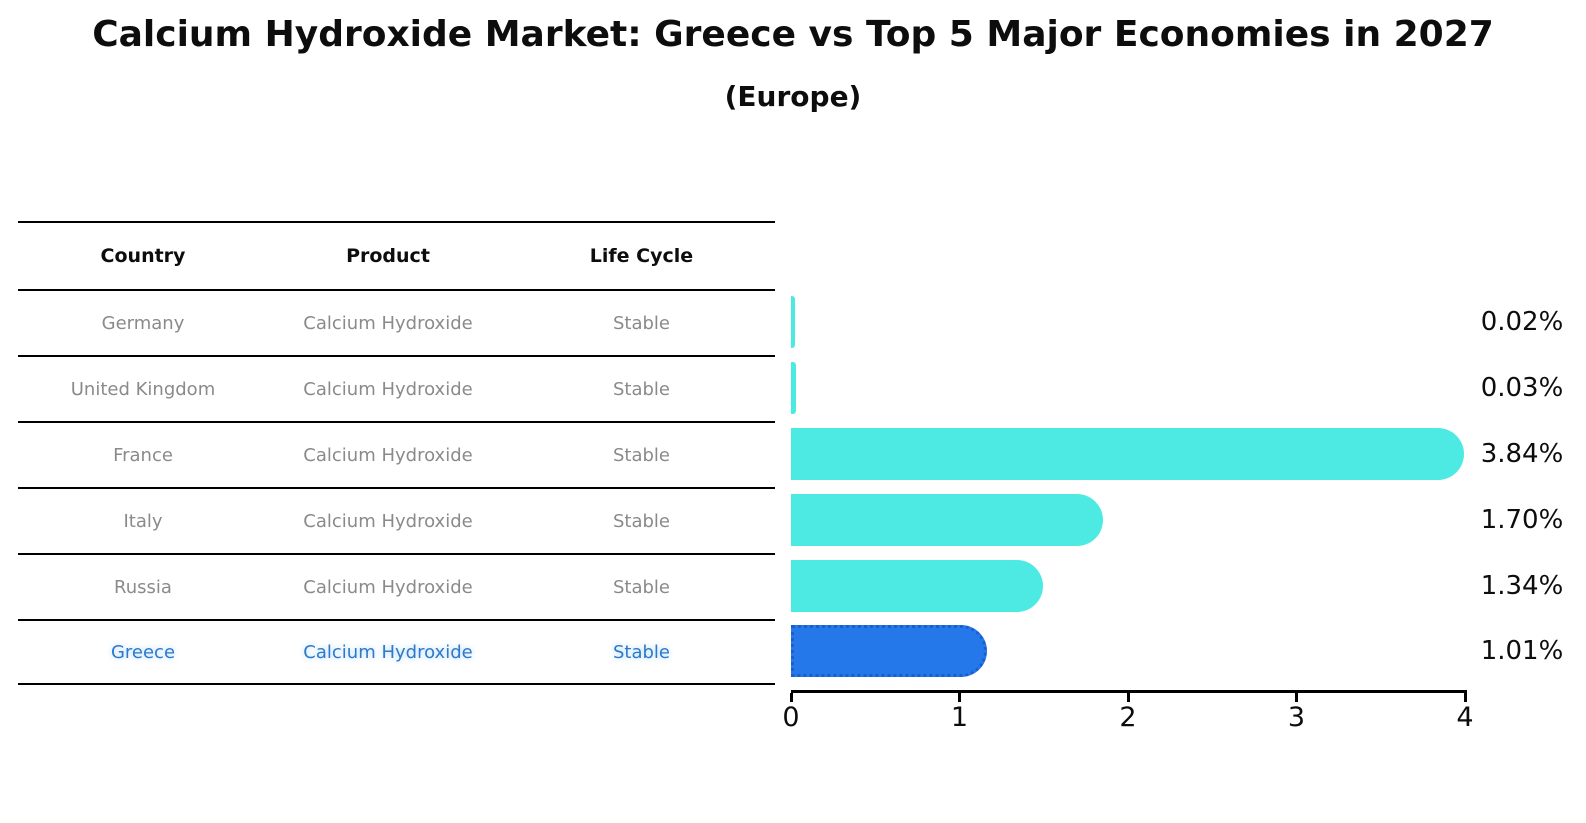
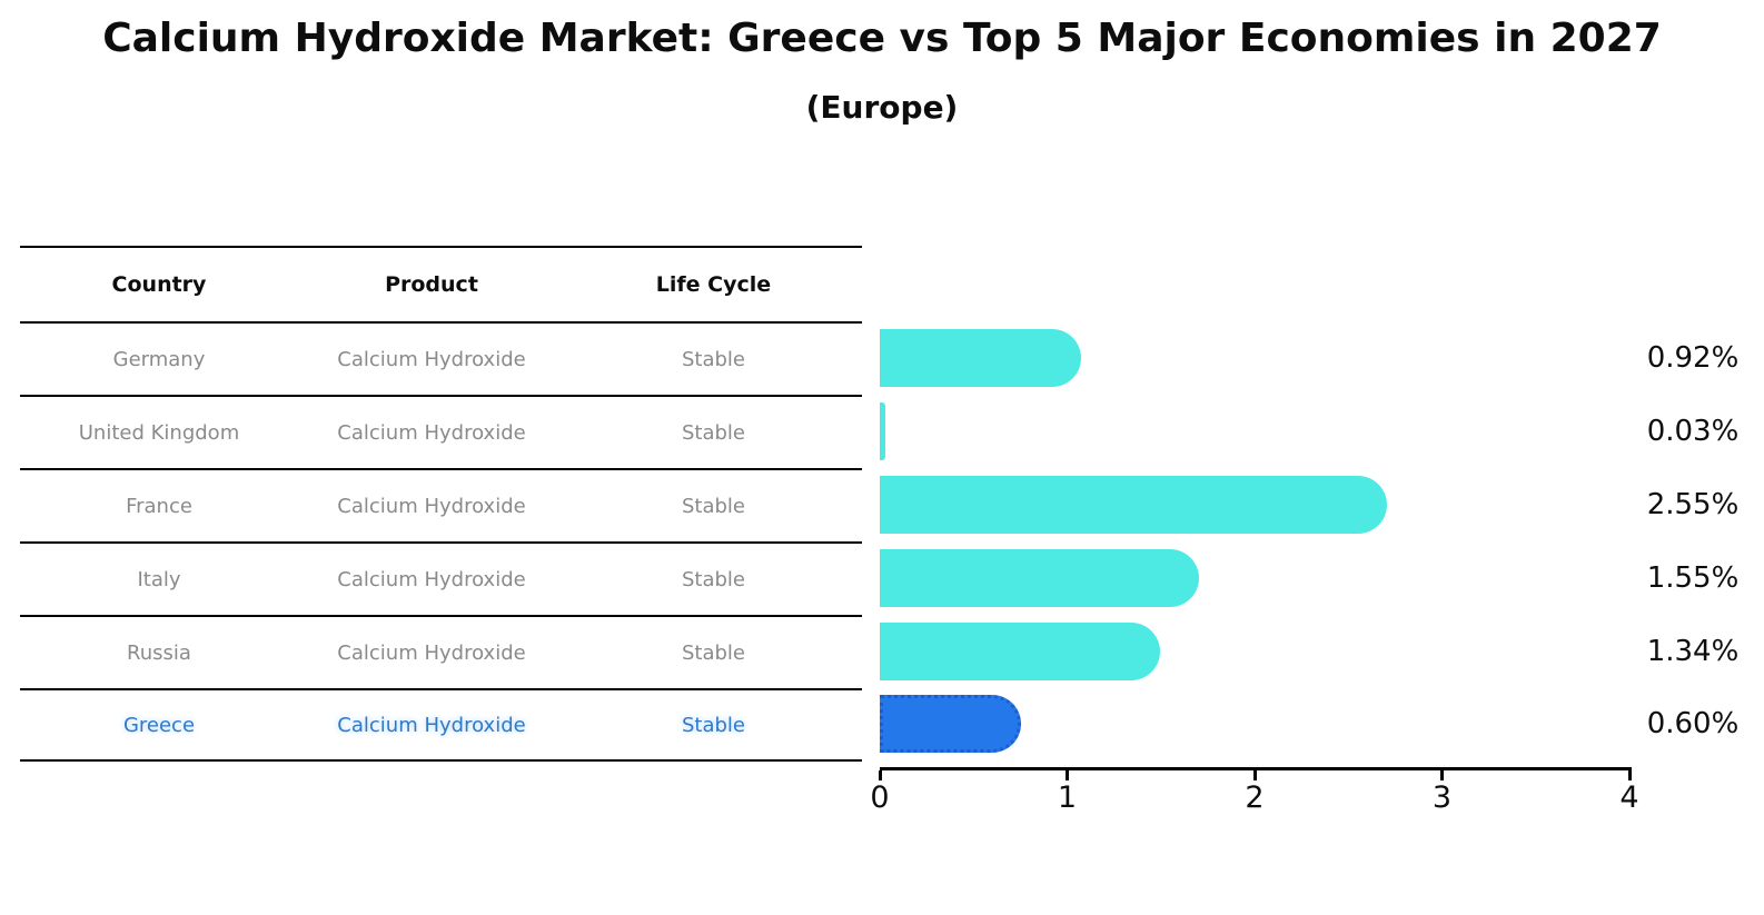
Germany: 0.02% -> 0.92%
France: 3.84% -> 2.55%
Italy: 1.70% -> 1.55%
Greece: 1.01% -> 0.60%
